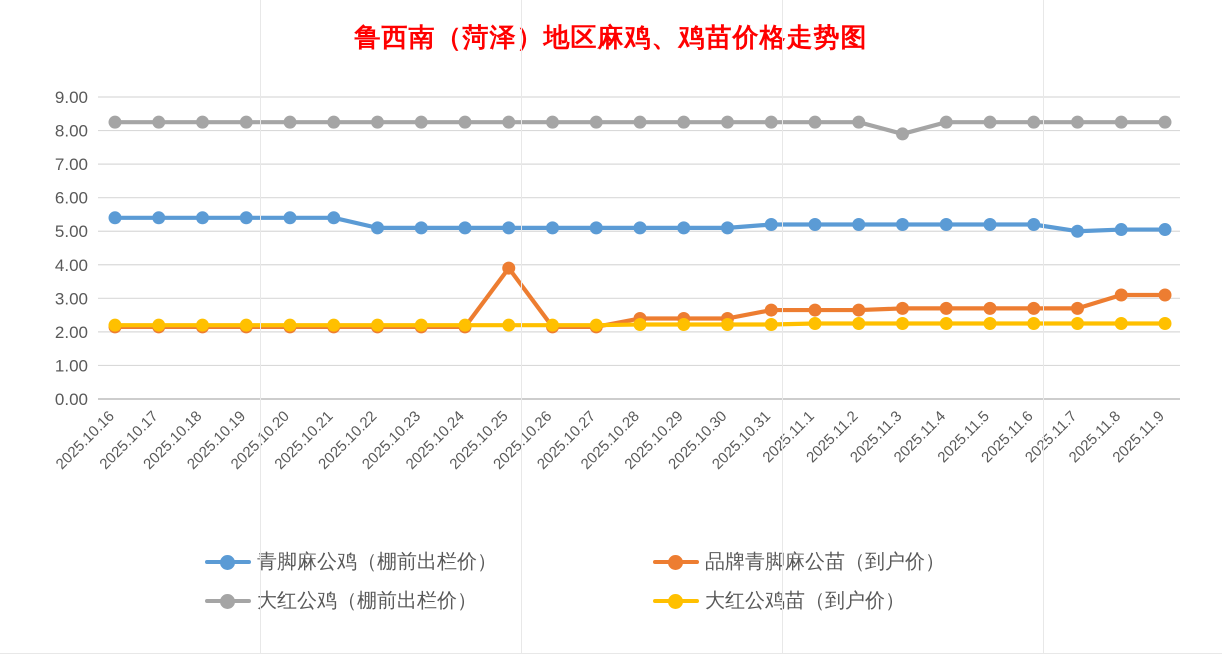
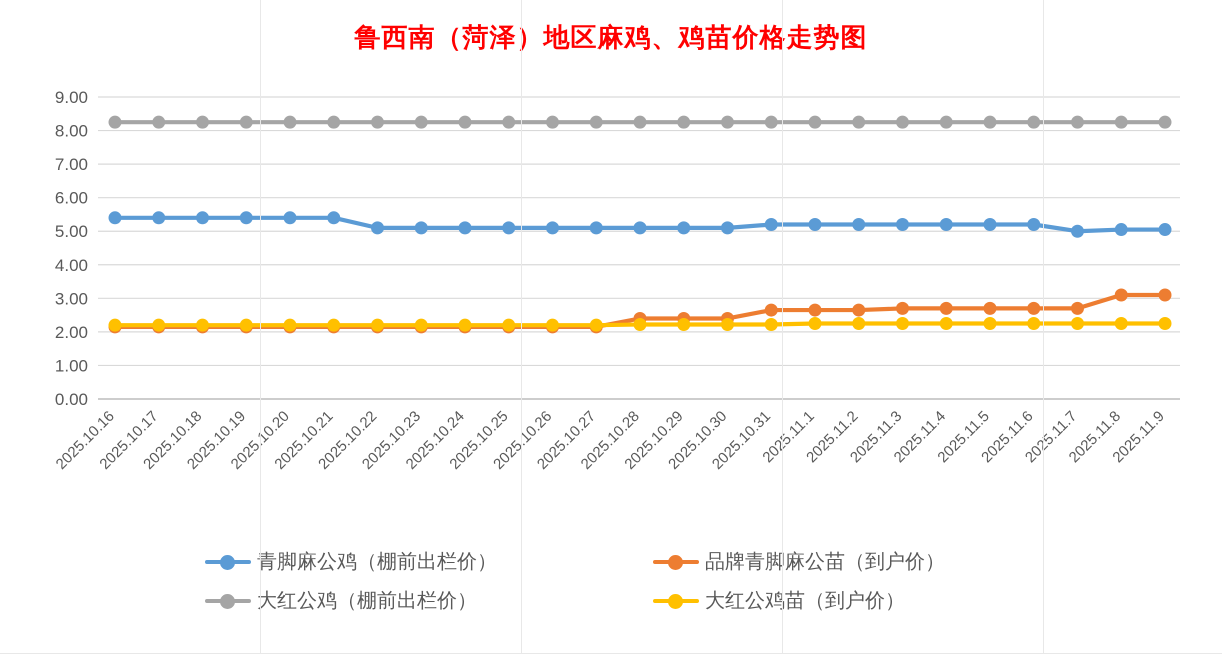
品牌青脚麻公苗（到户价）/2025.10.25: 3.9 -> 2.1
大红公鸡（棚前出栏价）/2025.11.3: 7.9 -> 8.2
